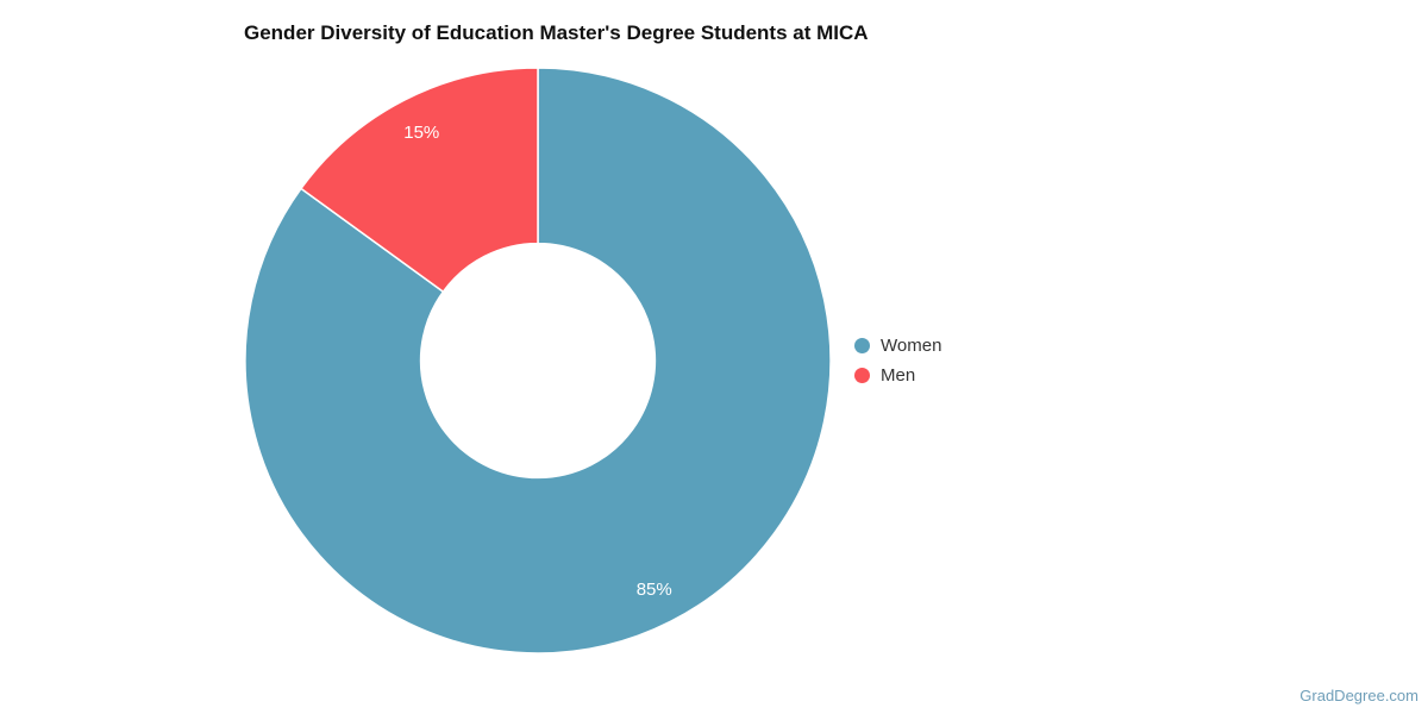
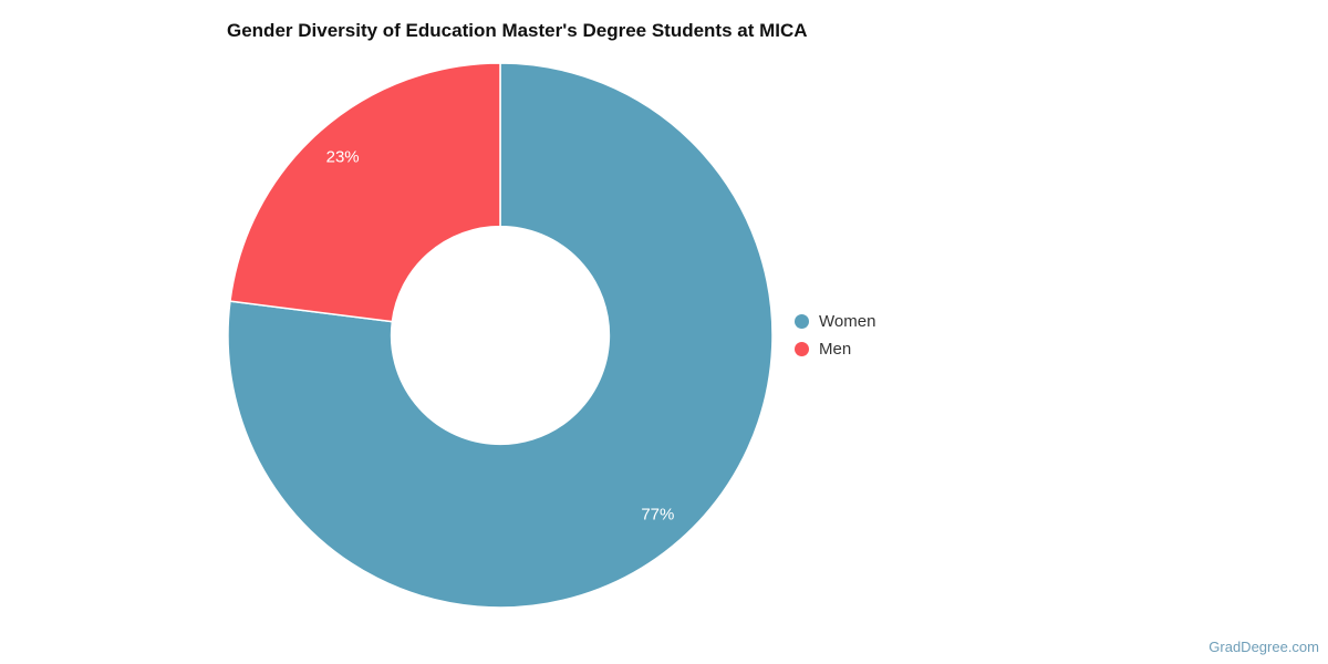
Women: 85% -> 77%
Men: 15% -> 23%
